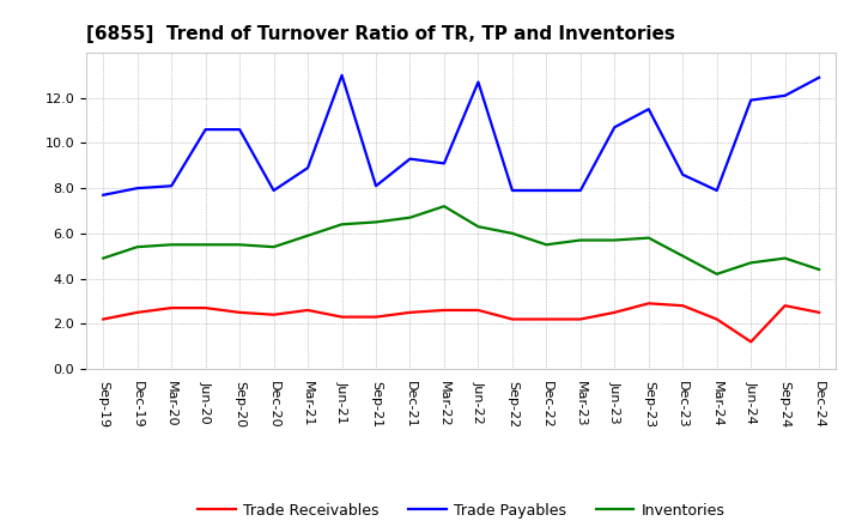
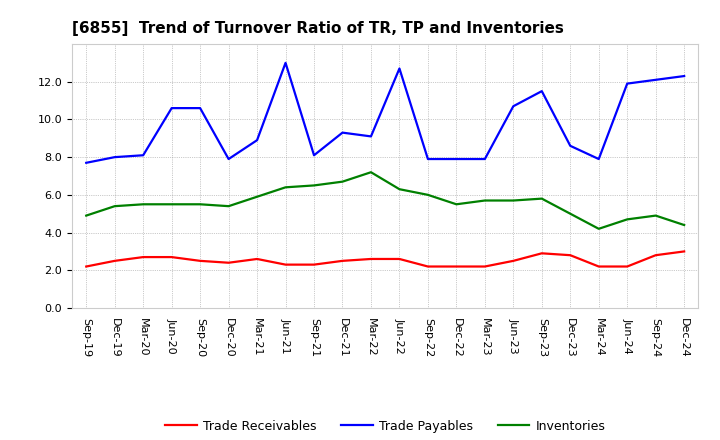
Trade Receivables/Jun-24: 1.2 -> 2.2
Trade Receivables/Dec-24: 2.5 -> 3.0
Trade Payables/Dec-24: 12.9 -> 12.3
